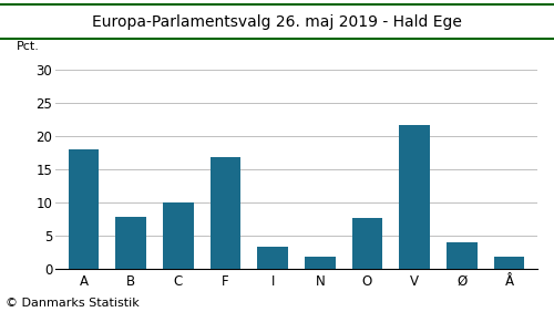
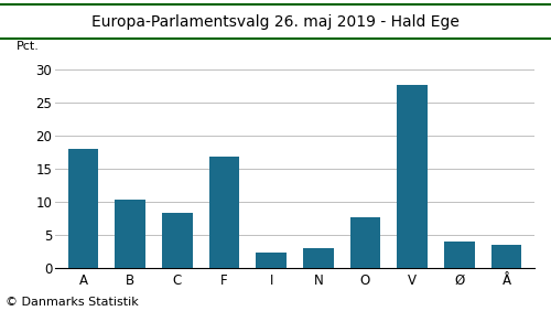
B: 7.8 -> 10.2
C: 10.0 -> 8.3
I: 3.2 -> 2.2
N: 1.8 -> 3.0
V: 21.6 -> 27.6
Å: 1.8 -> 3.5
